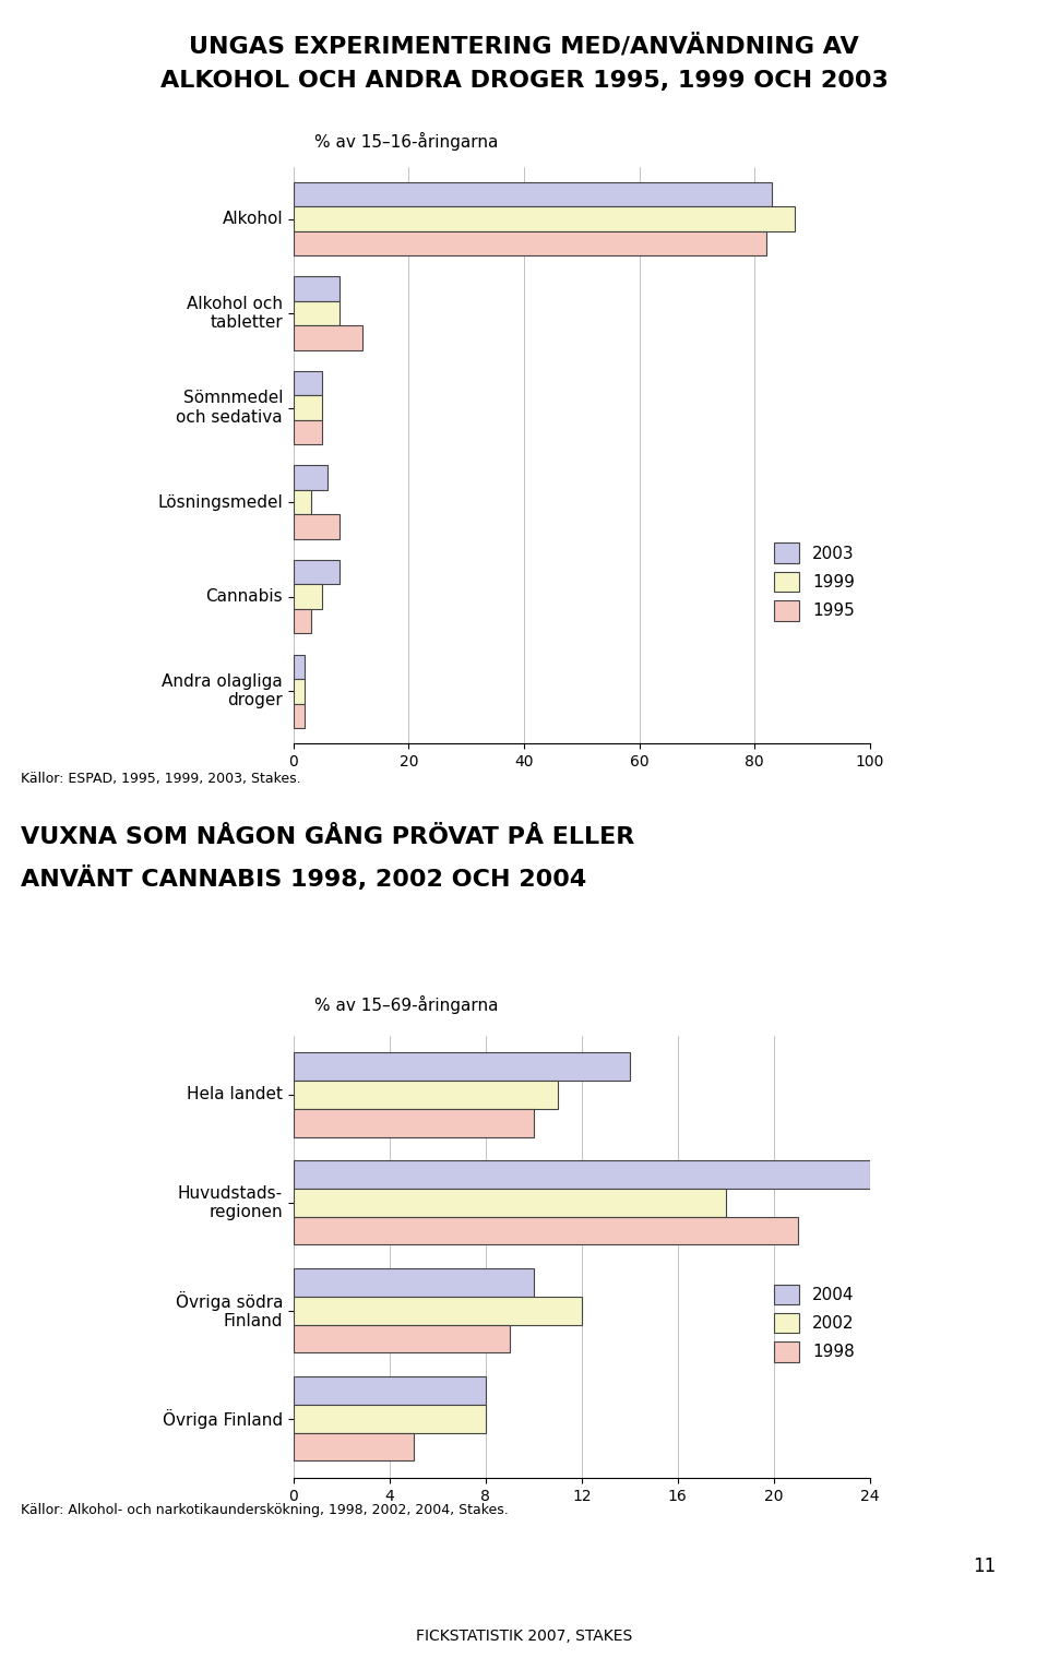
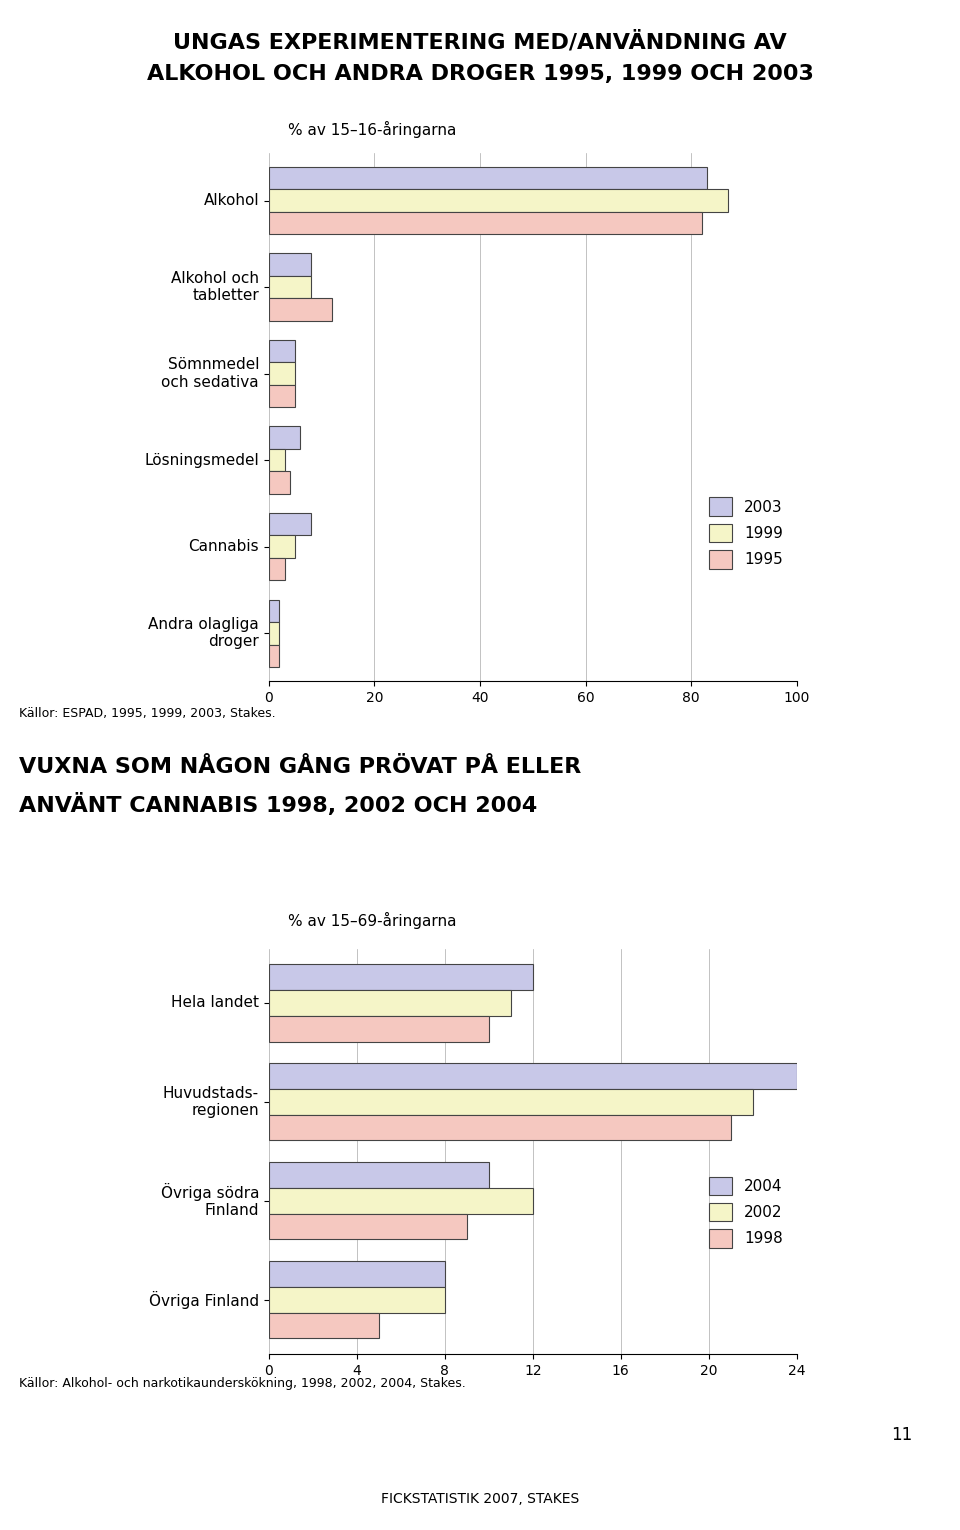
1995/Lösningsmedel: 8 -> 4
2004/Hela landet: 14 -> 12
2002/Huvudstads- regionen: 18 -> 22
